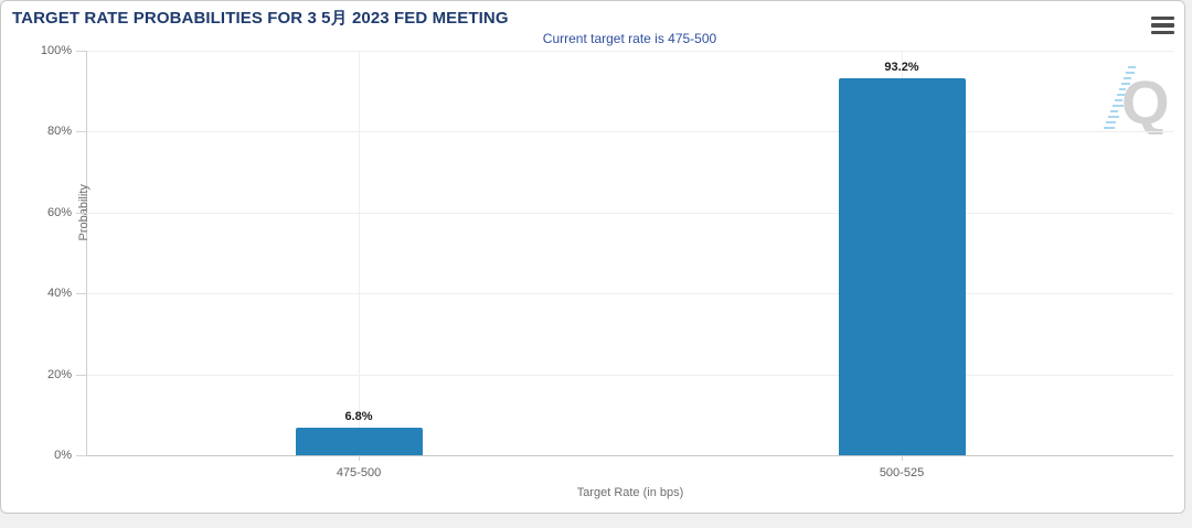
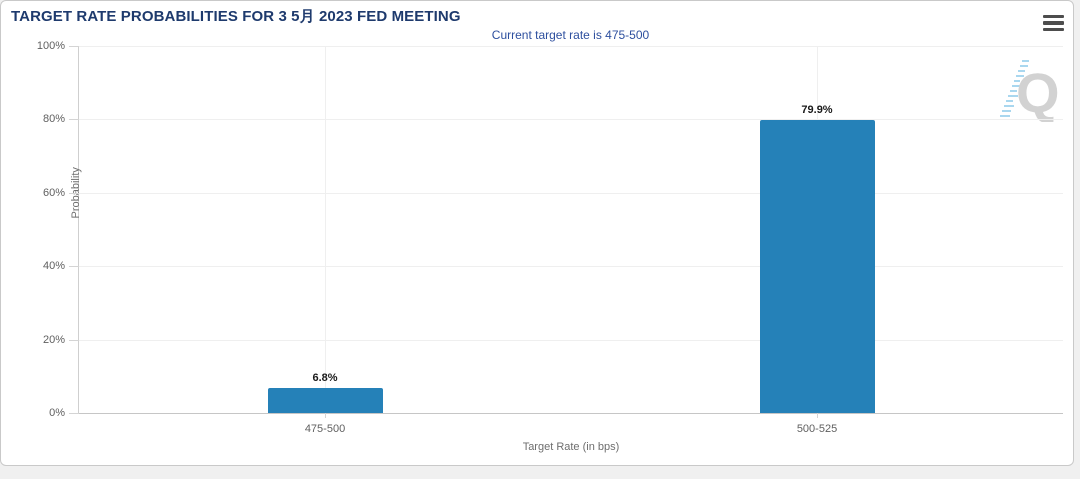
500-525: 93.2% -> 79.9%
